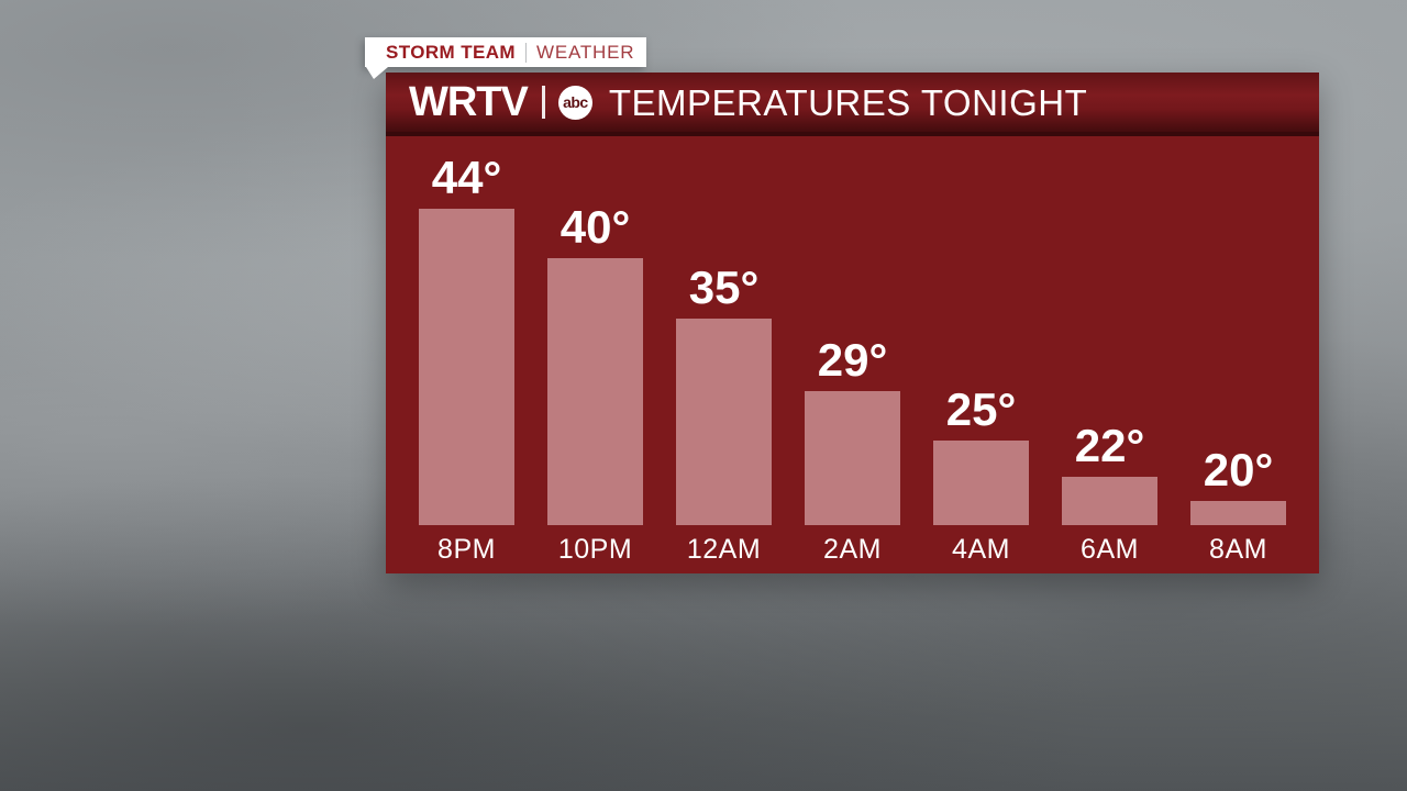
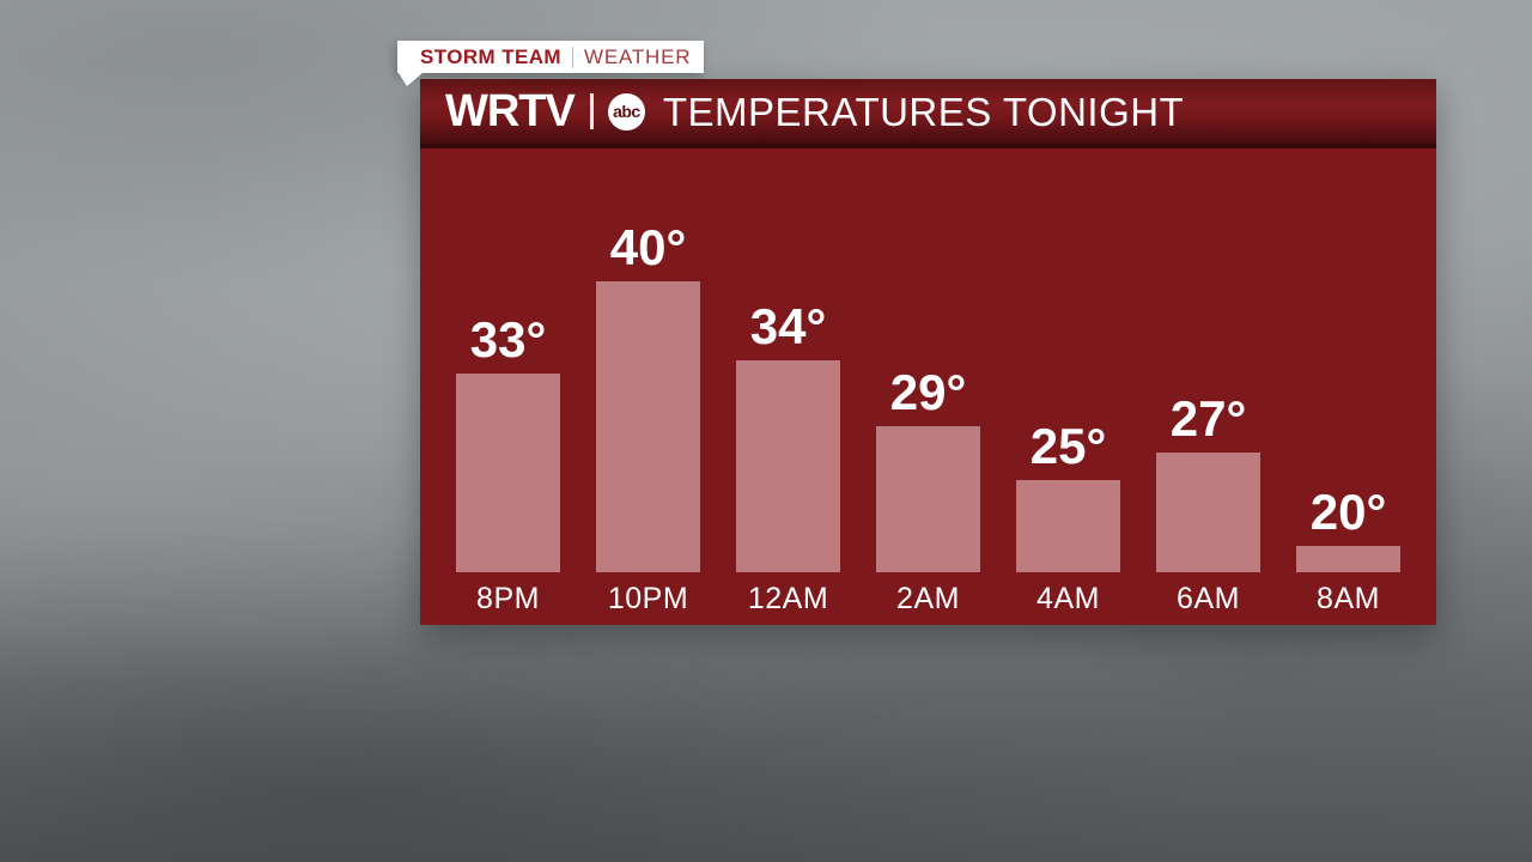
8PM: 44° -> 33°
12AM: 35° -> 34°
6AM: 22° -> 27°
